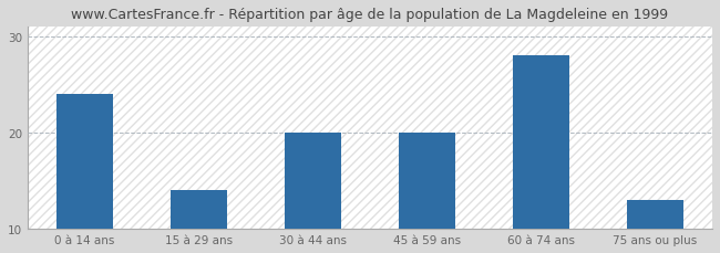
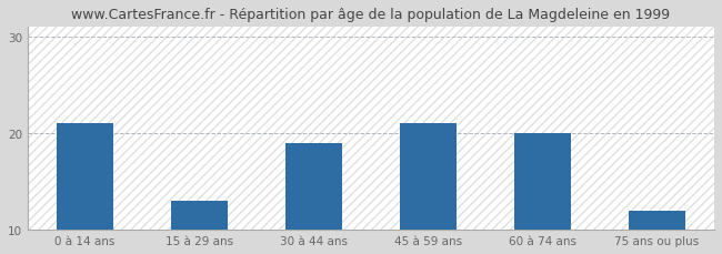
0 à 14 ans: 24 -> 21
15 à 29 ans: 14 -> 13
30 à 44 ans: 20 -> 19
45 à 59 ans: 20 -> 21
60 à 74 ans: 28 -> 20
75 ans ou plus: 13 -> 12
